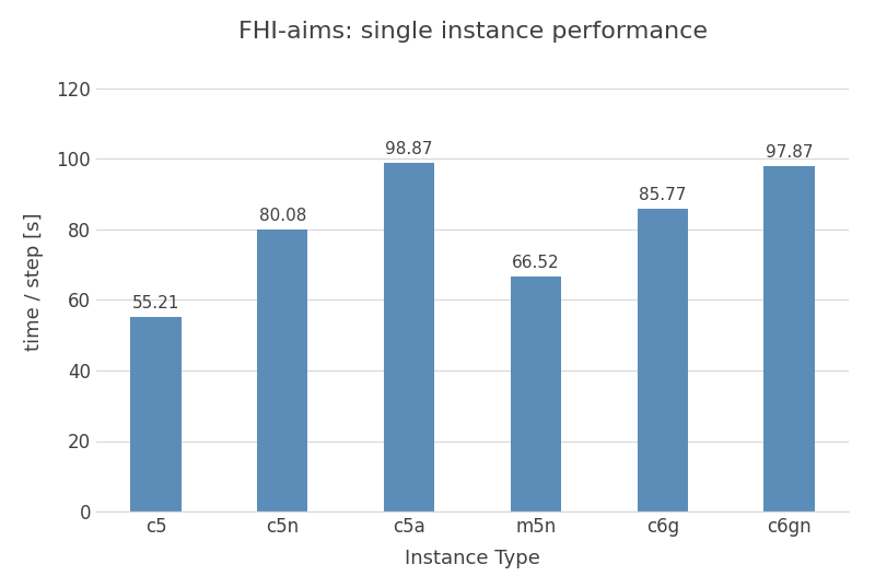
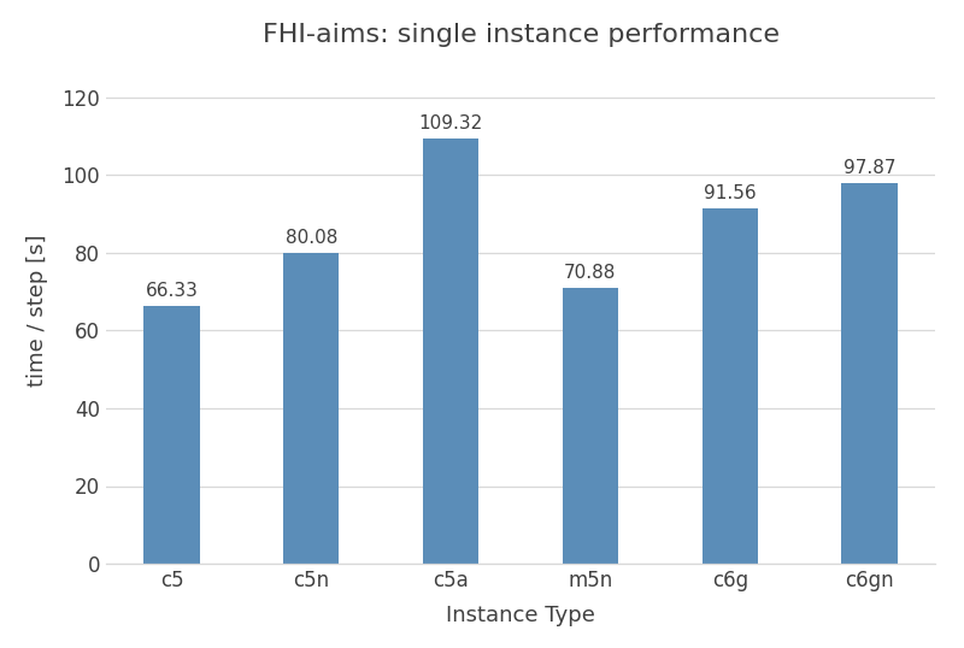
c5: 55.21 -> 66.33
c5a: 98.87 -> 109.32
m5n: 66.52 -> 70.88
c6g: 85.77 -> 91.56
